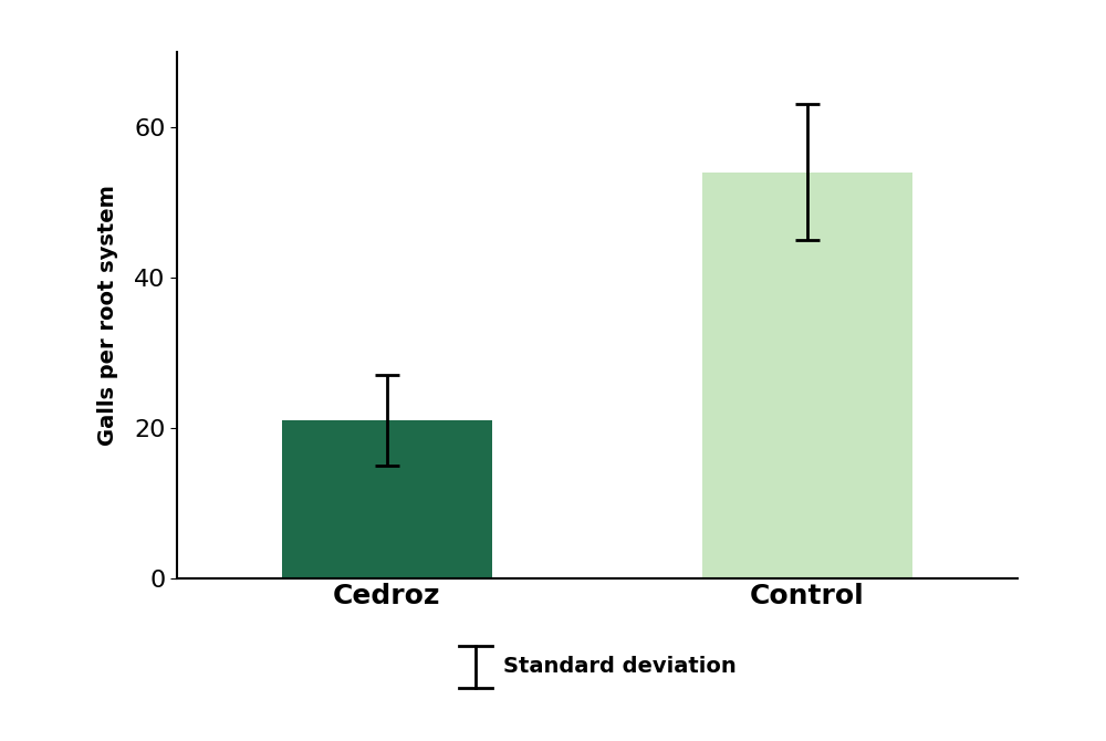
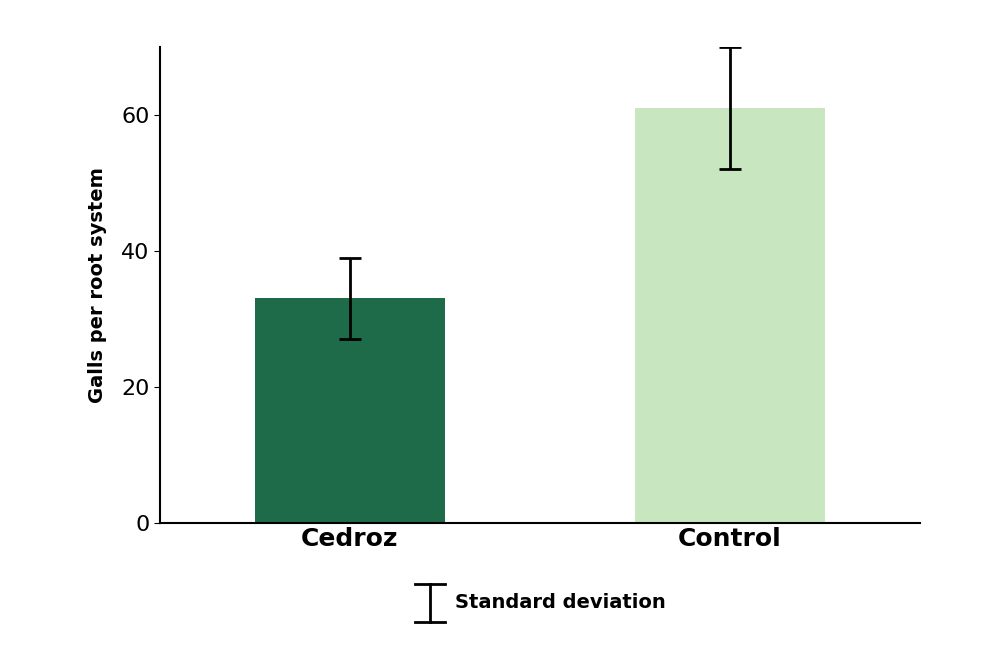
Cedroz: 21 -> 33
Control: 54 -> 61
